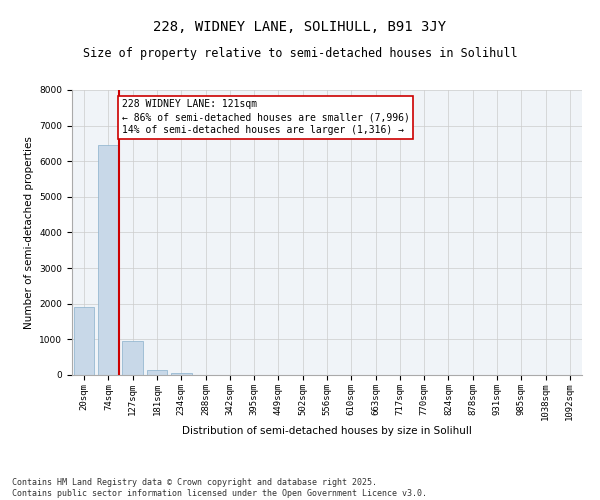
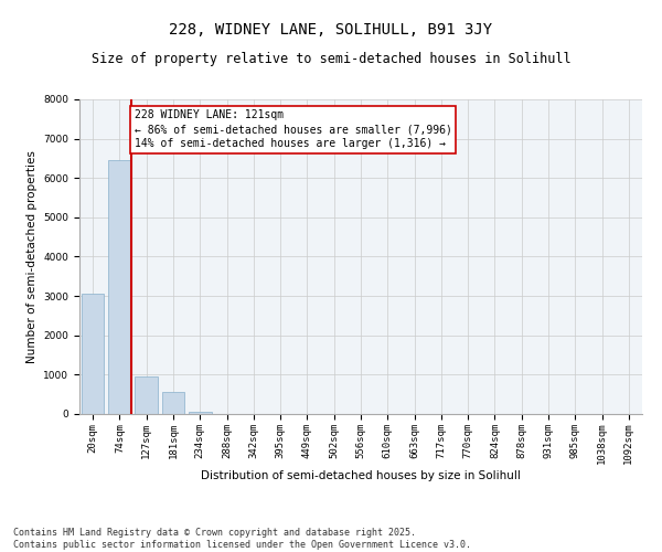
20sqm: 1900 -> 3050
181sqm: 140 -> 550
